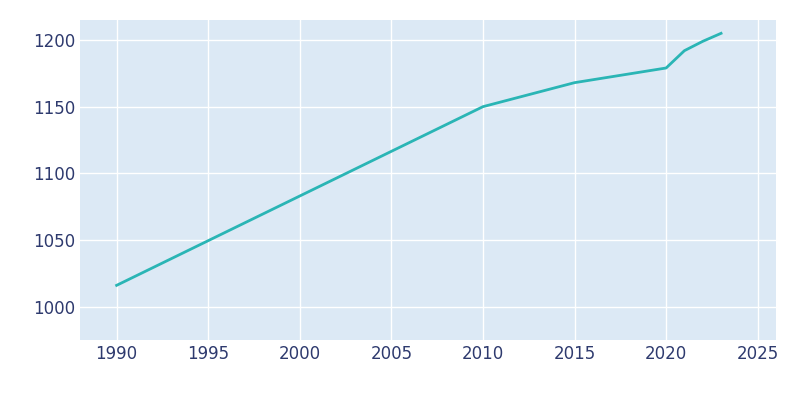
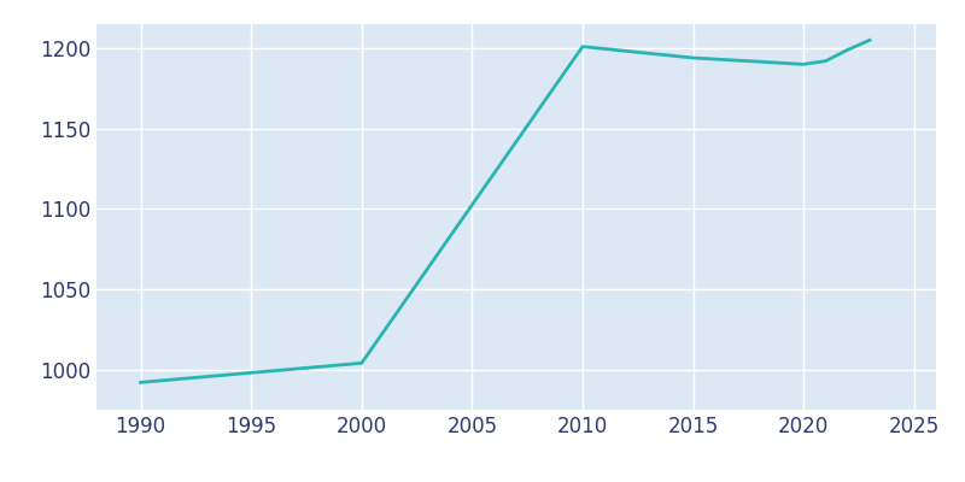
1990: 1016 -> 992
2000: 1083 -> 1004
2010: 1150 -> 1201
2015: 1168 -> 1194
2020: 1179 -> 1190
